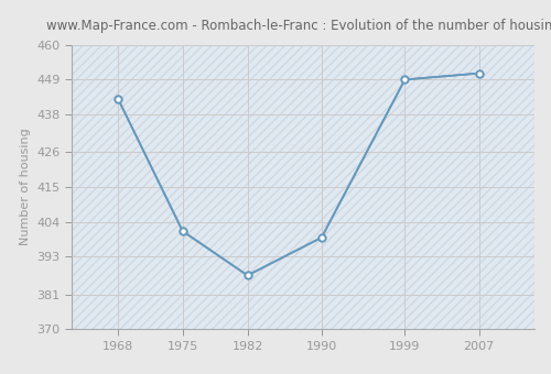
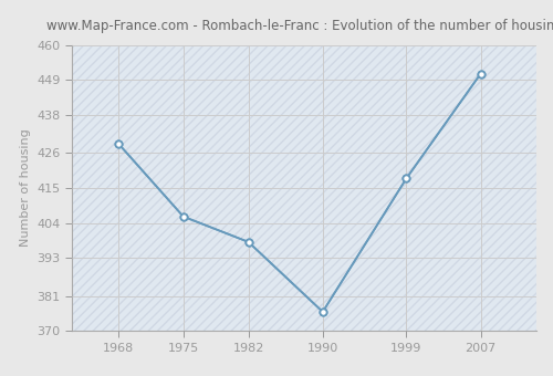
1968: 443 -> 429
1975: 401 -> 406
1982: 387 -> 398
1990: 399 -> 376
1999: 449 -> 418
